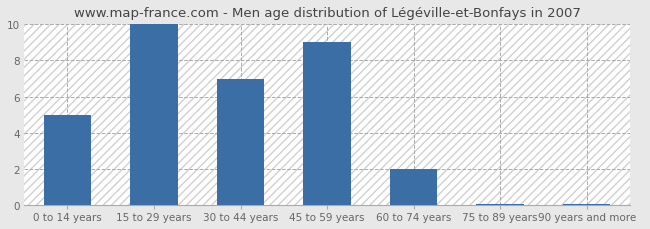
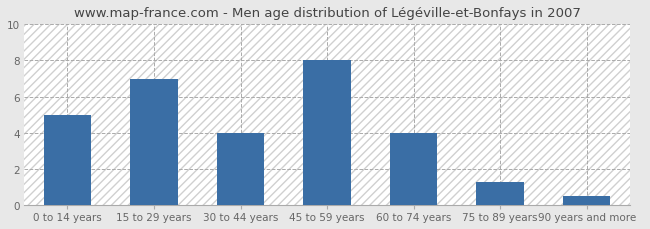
15 to 29 years: 10.0 -> 7.0
30 to 44 years: 7.0 -> 4.0
45 to 59 years: 9.0 -> 8.0
60 to 74 years: 2.0 -> 4.0
75 to 89 years: 0.1 -> 1.3
90 years and more: 0.1 -> 0.5
